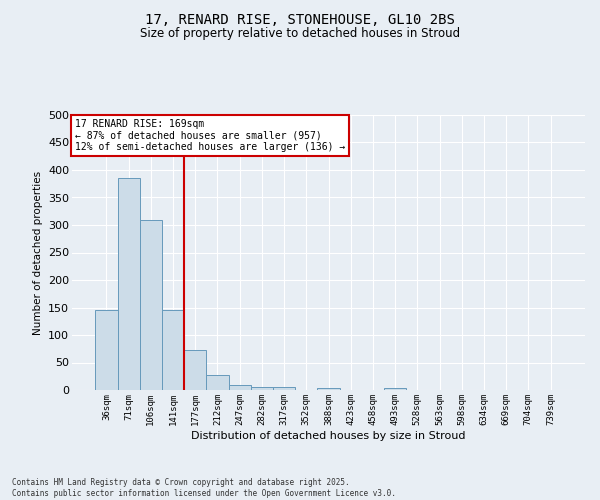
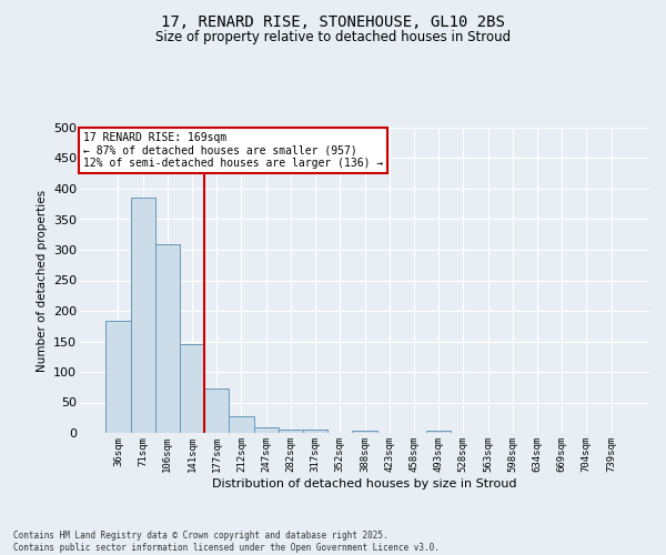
36sqm: 145 -> 184
